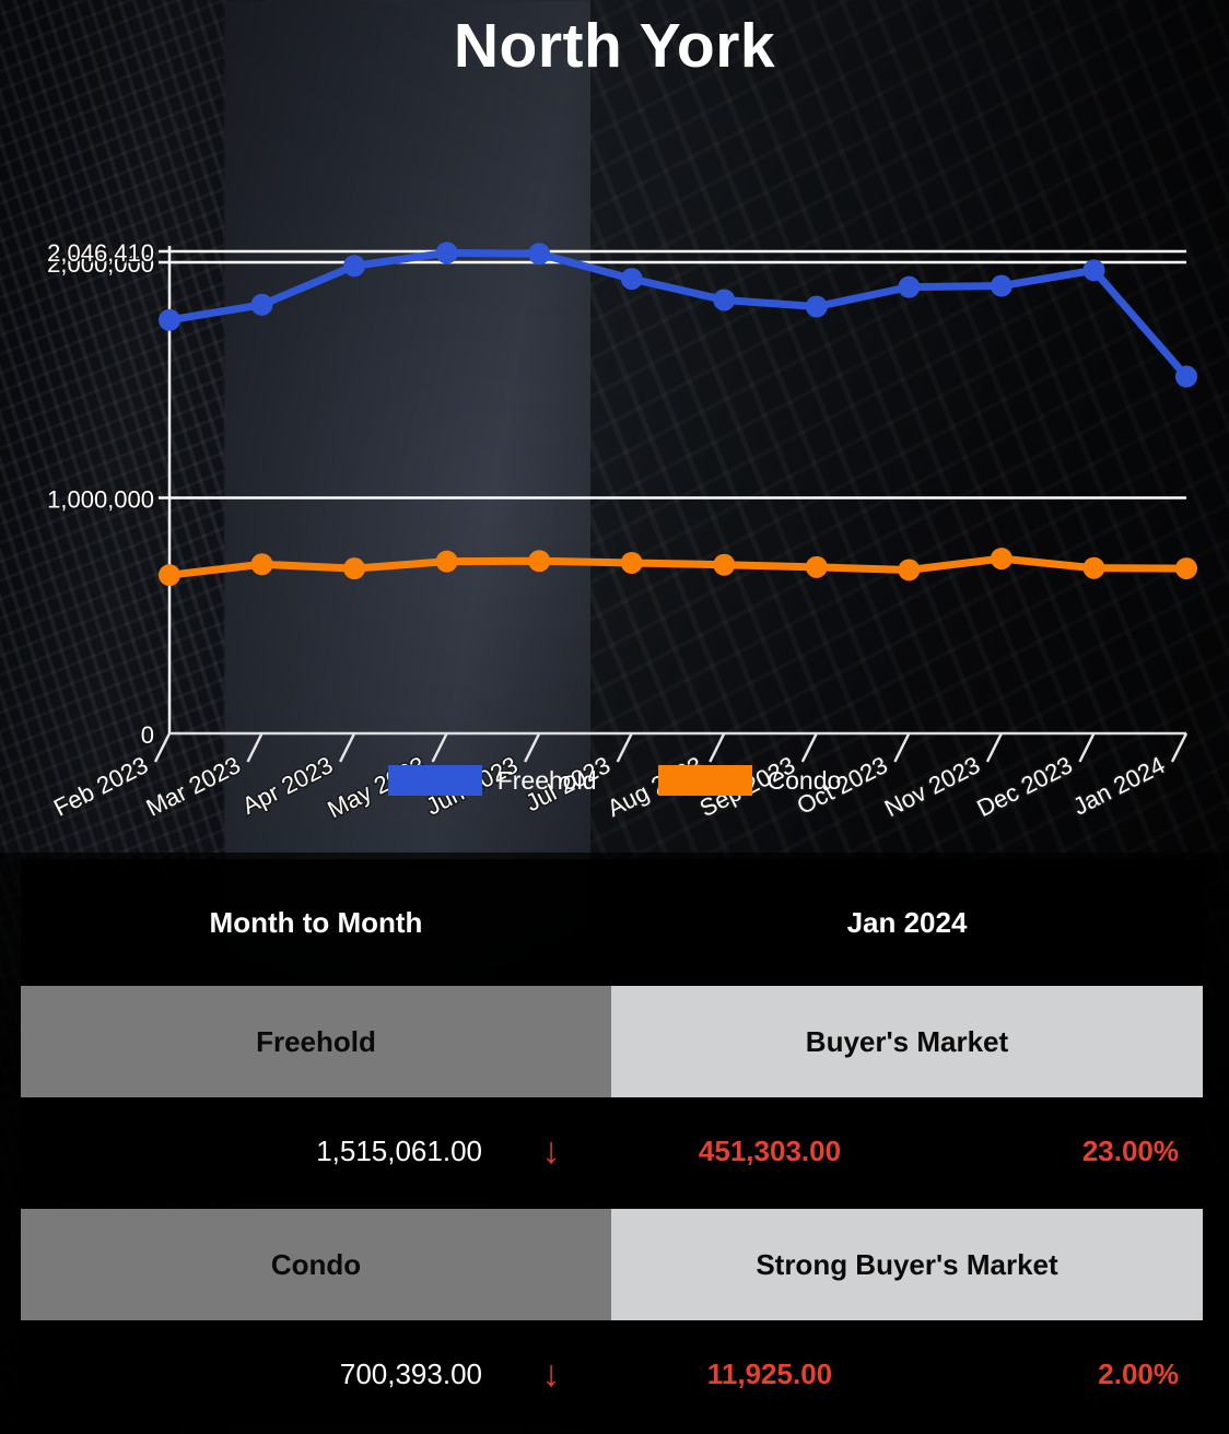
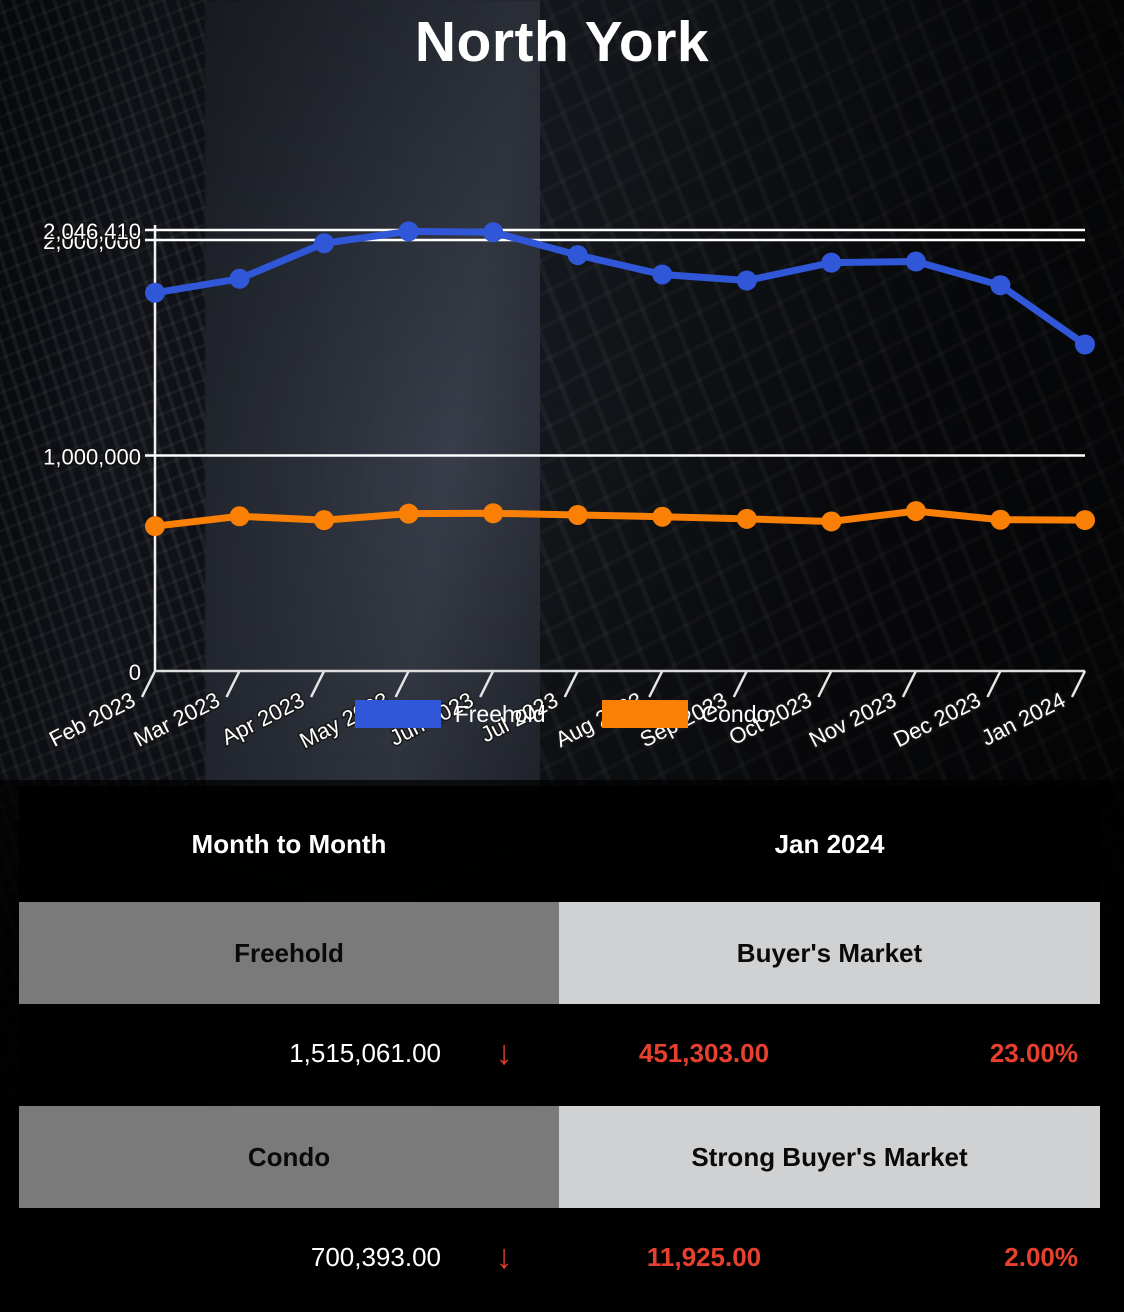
Freehold/Dec 2023: 1970000 -> 1790000
